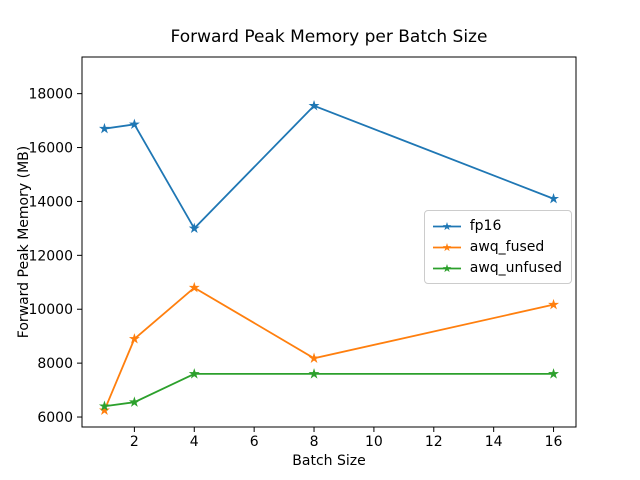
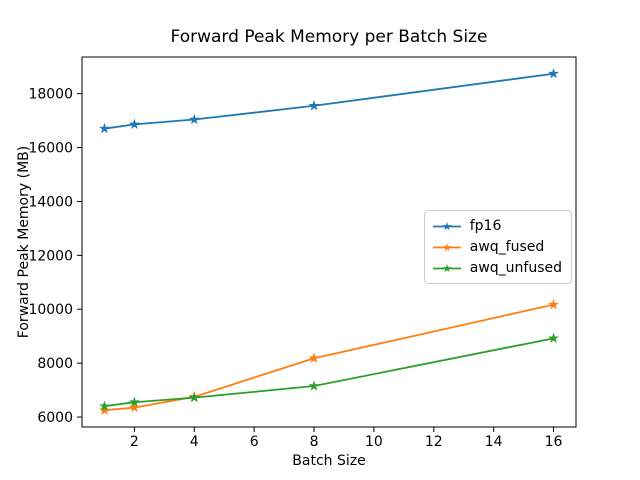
awq_fused/2: 8900 -> 6400
fp16/4: 13000 -> 17000
awq_fused/4: 10800 -> 6800
awq_unfused/4: 7600 -> 6700
awq_unfused/8: 7600 -> 7200
fp16/16: 14100 -> 18700
awq_unfused/16: 7600 -> 8900
